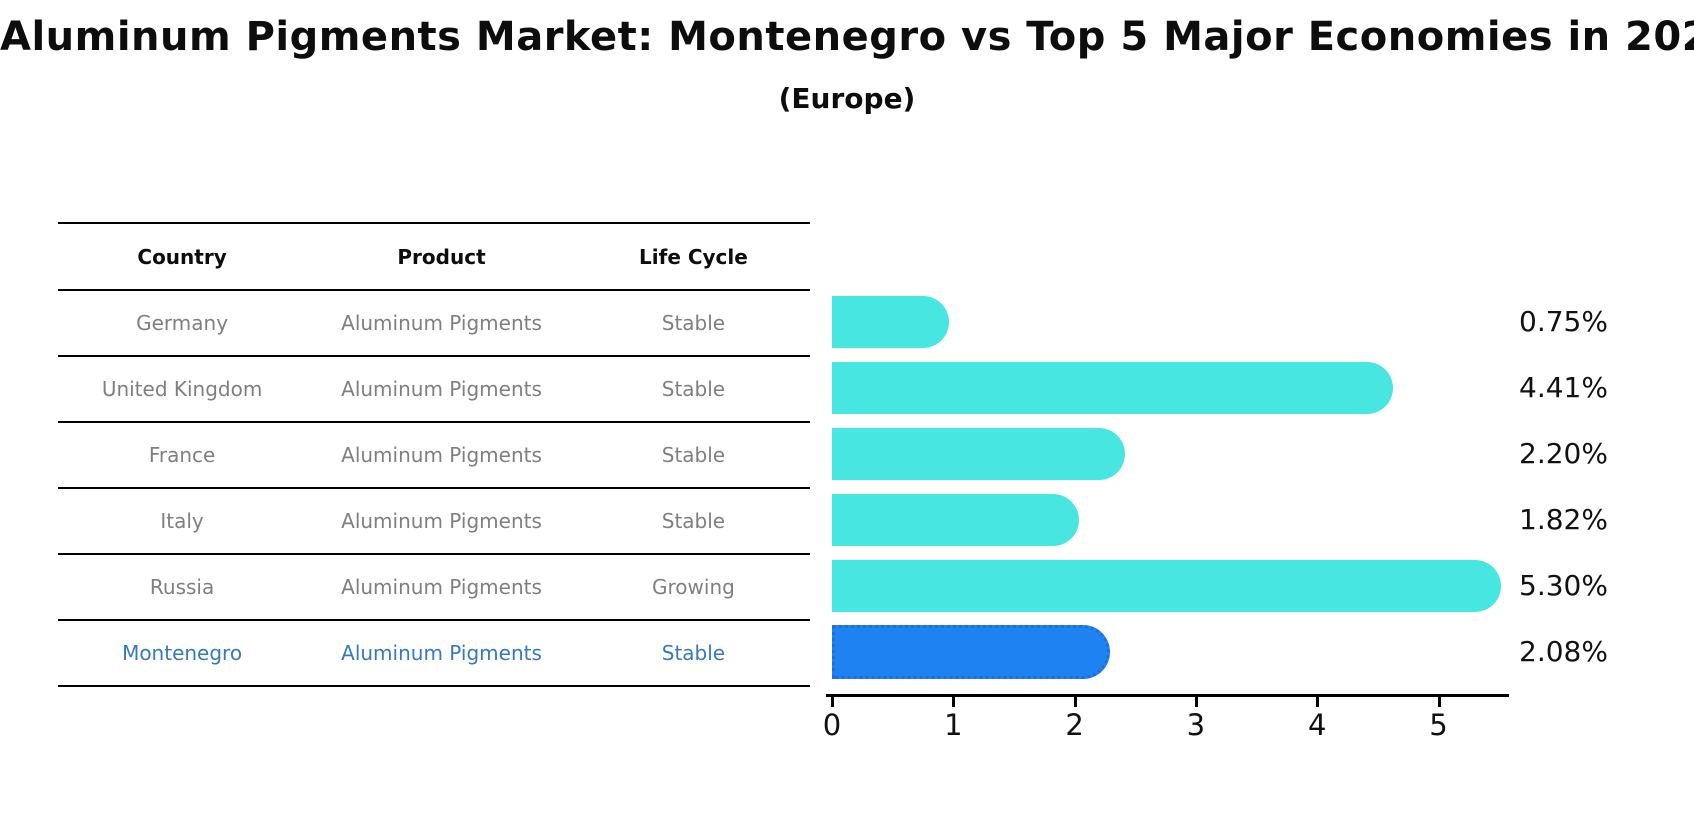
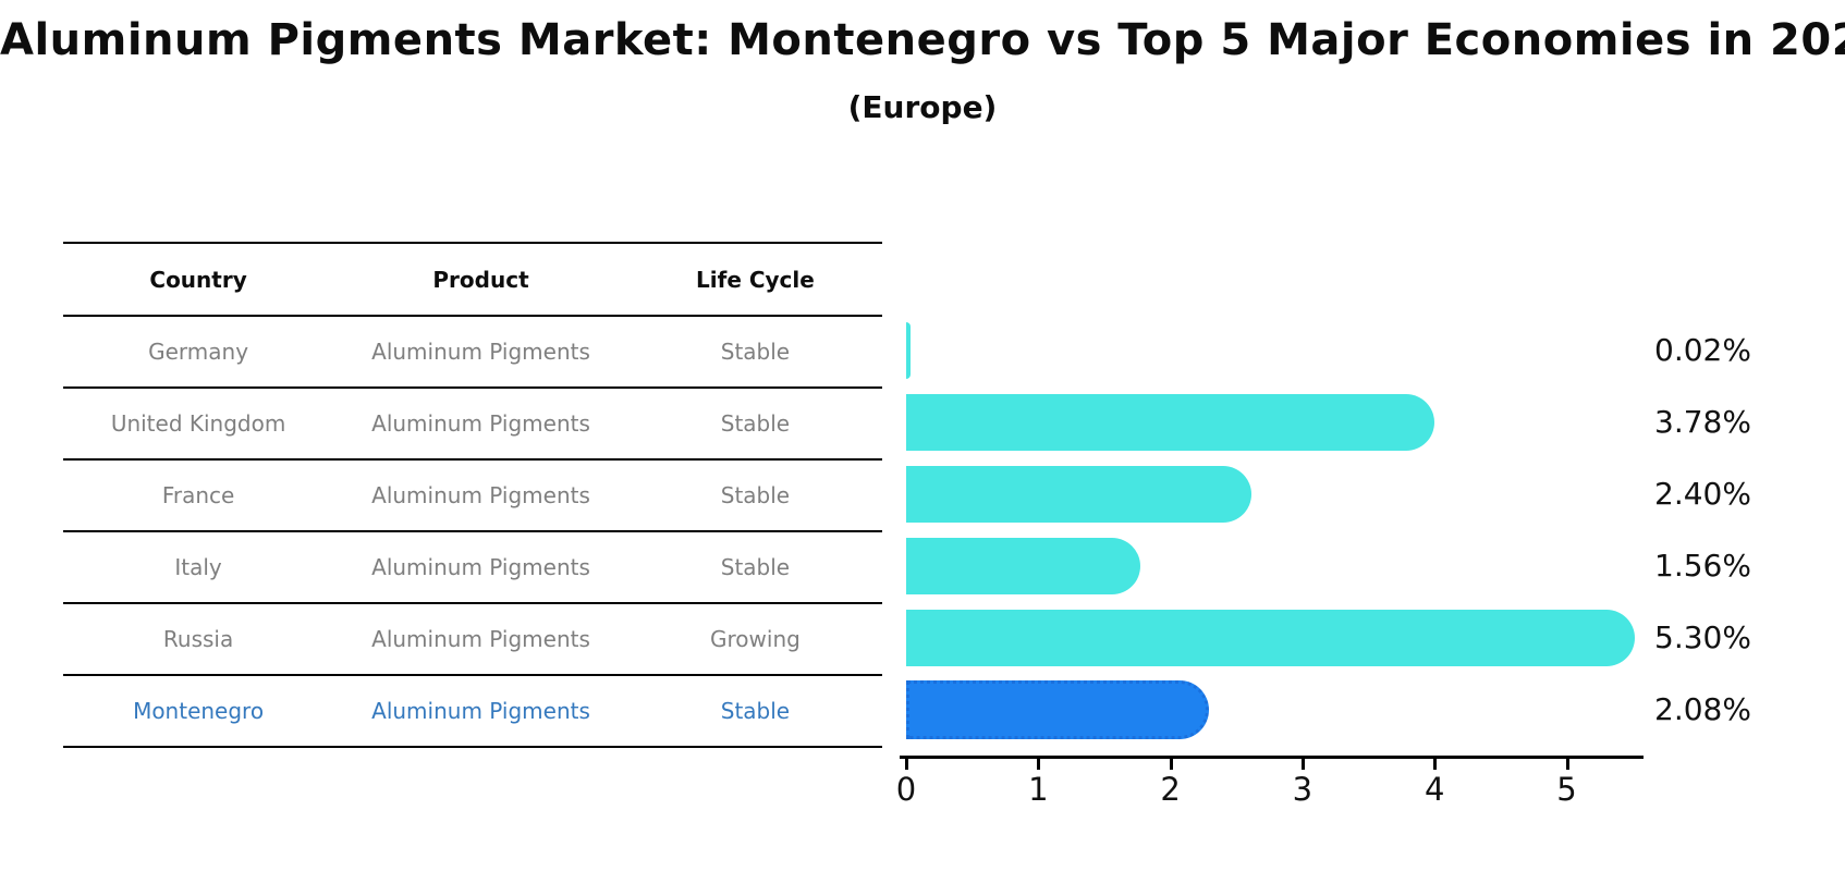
Germany: 0.75% -> 0.02%
United Kingdom: 4.41% -> 3.78%
France: 2.20% -> 2.40%
Italy: 1.82% -> 1.56%
